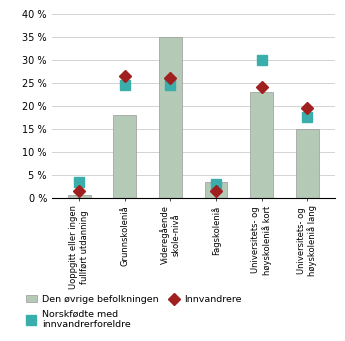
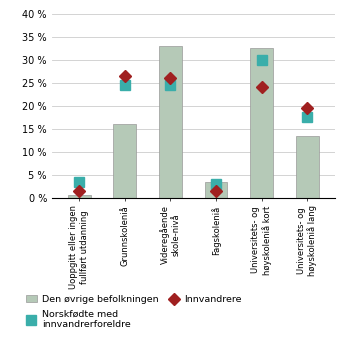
Grunnskoleniå: 18.0 % -> 16.0 %
Videregående skole-nivå: 35.0 % -> 33.0 %
Universitets- og høyskoleniå kort: 23.0 % -> 32.5 %
Universitets- og høyskoleniå lang: 15.0 % -> 13.5 %
